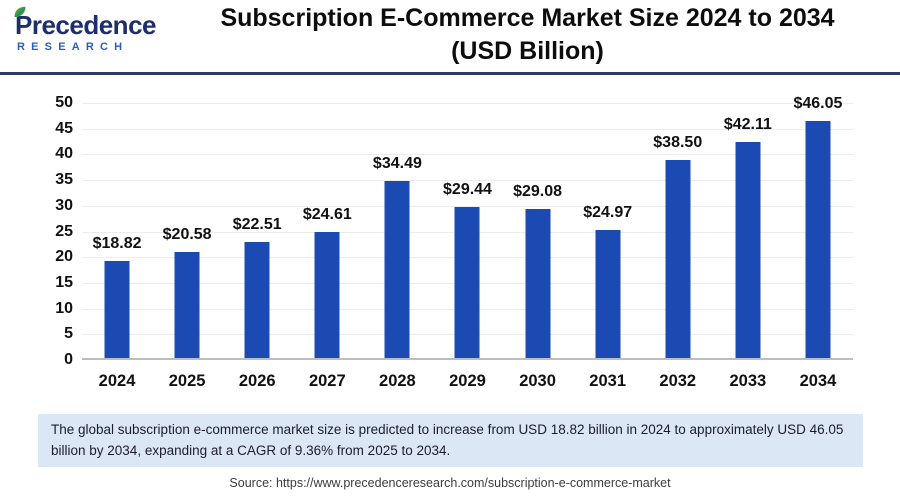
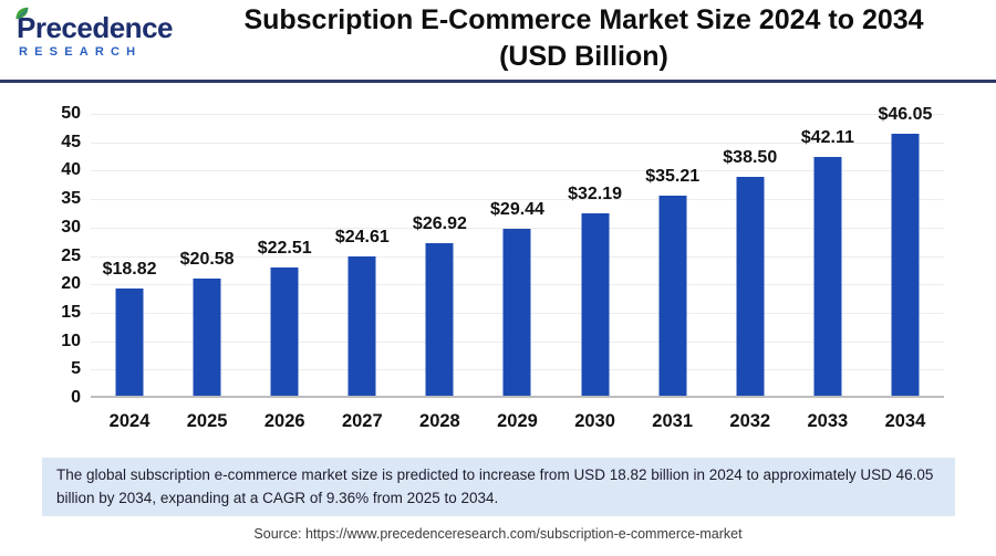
2028: $34.49 -> $26.92
2030: $29.08 -> $32.19
2031: $24.97 -> $35.21
